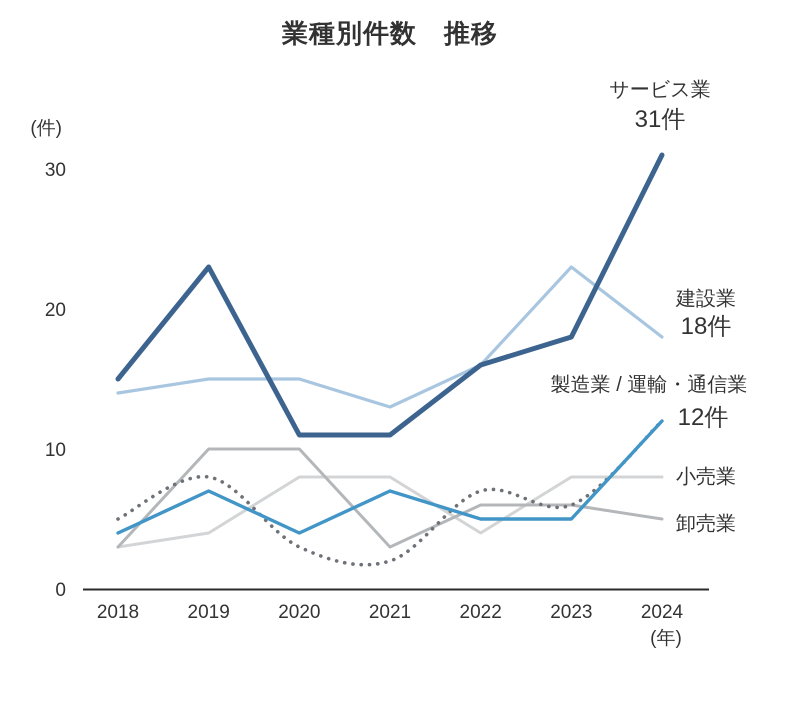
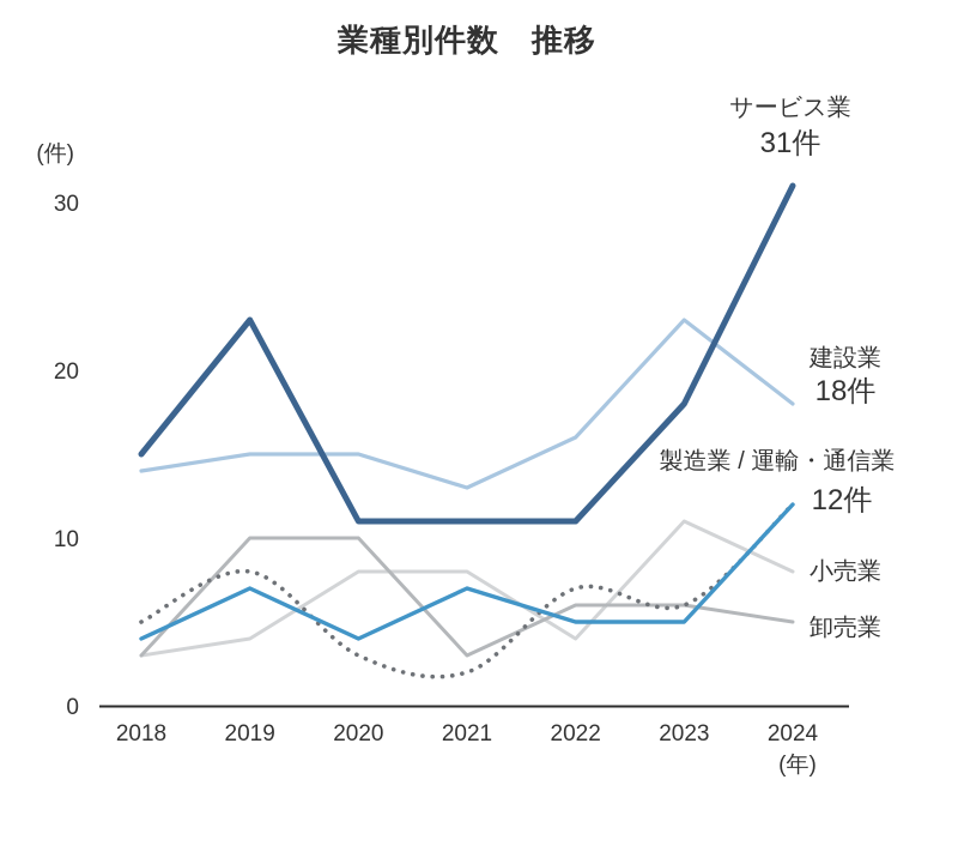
サービス業/2022: 16 -> 11
小売業/2023: 8 -> 11
